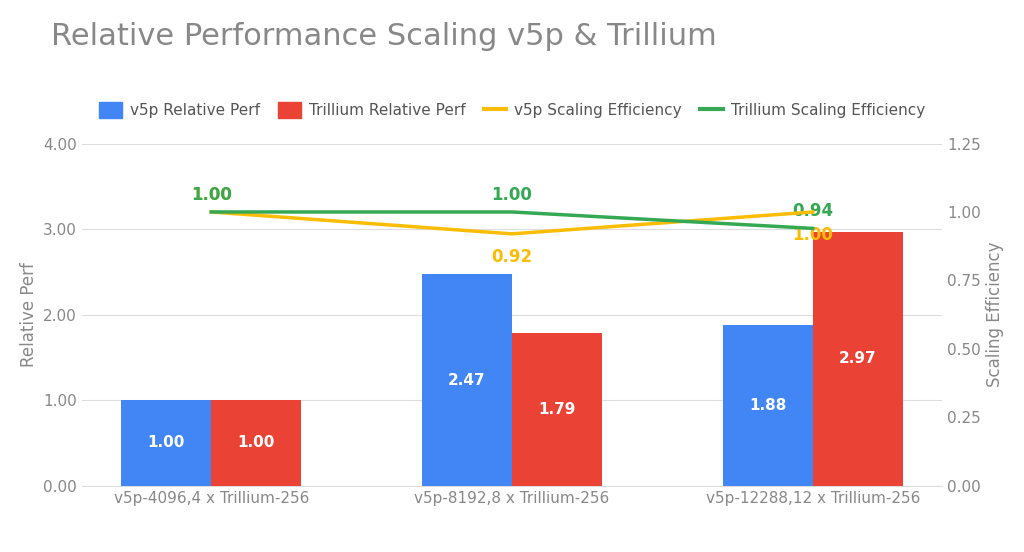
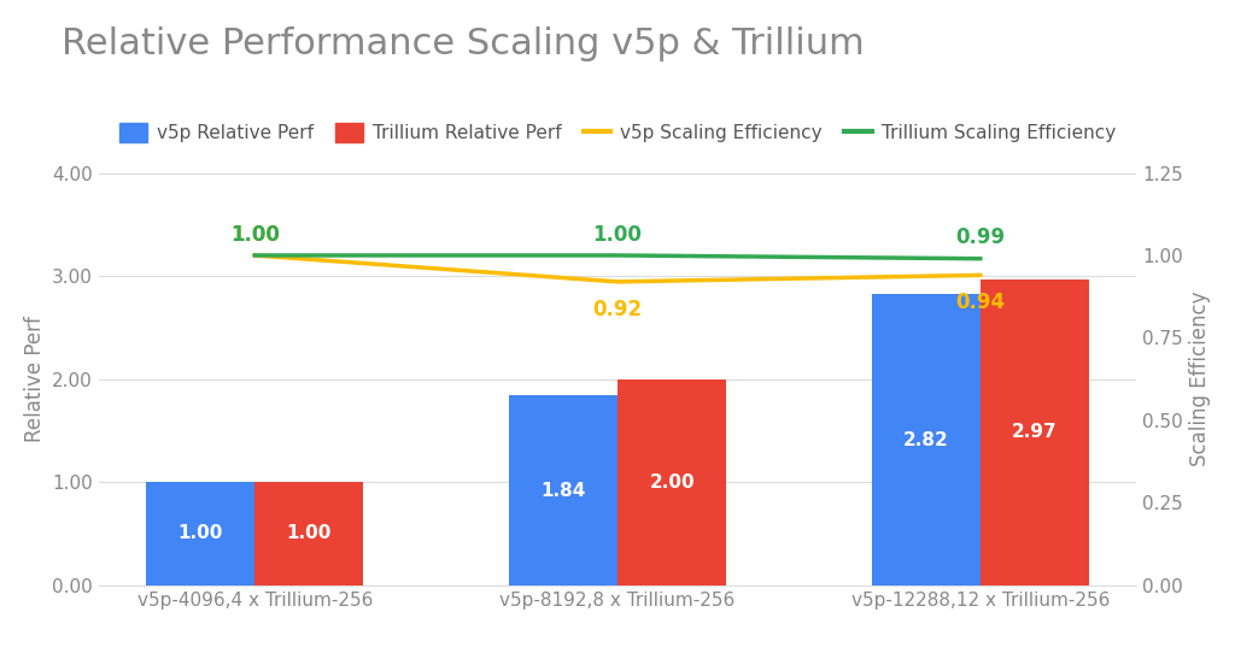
v5p Relative Perf/v5p-8192,8 x Trillium-256: 2.47 -> 1.84
Trillium Relative Perf/v5p-8192,8 x Trillium-256: 1.79 -> 2.00
v5p Relative Perf/v5p-12288,12 x Trillium-256: 1.88 -> 2.82
v5p Scaling Efficiency/v5p-12288,12 x Trillium-256: 1.00 -> 0.94
Trillium Scaling Efficiency/v5p-12288,12 x Trillium-256: 0.94 -> 0.99
